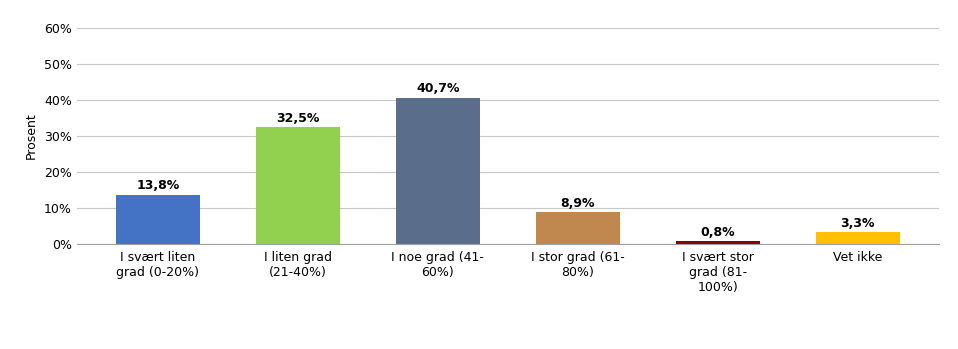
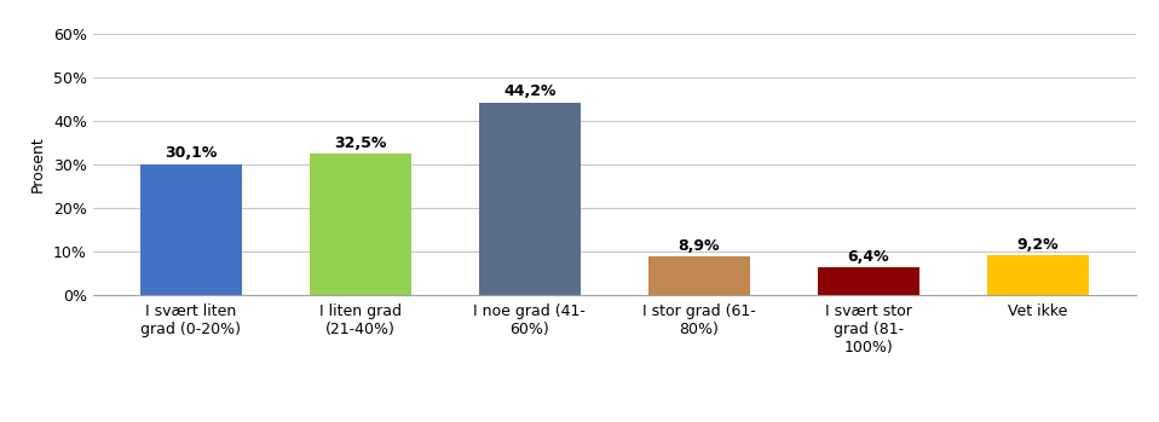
I svært liten grad (0-20%): 13,8% -> 30,1%
I noe grad (41- 60%): 40,7% -> 44,2%
I svært stor grad (81- 100%): 0,8% -> 6,4%
Vet ikke: 3,3% -> 9,2%
